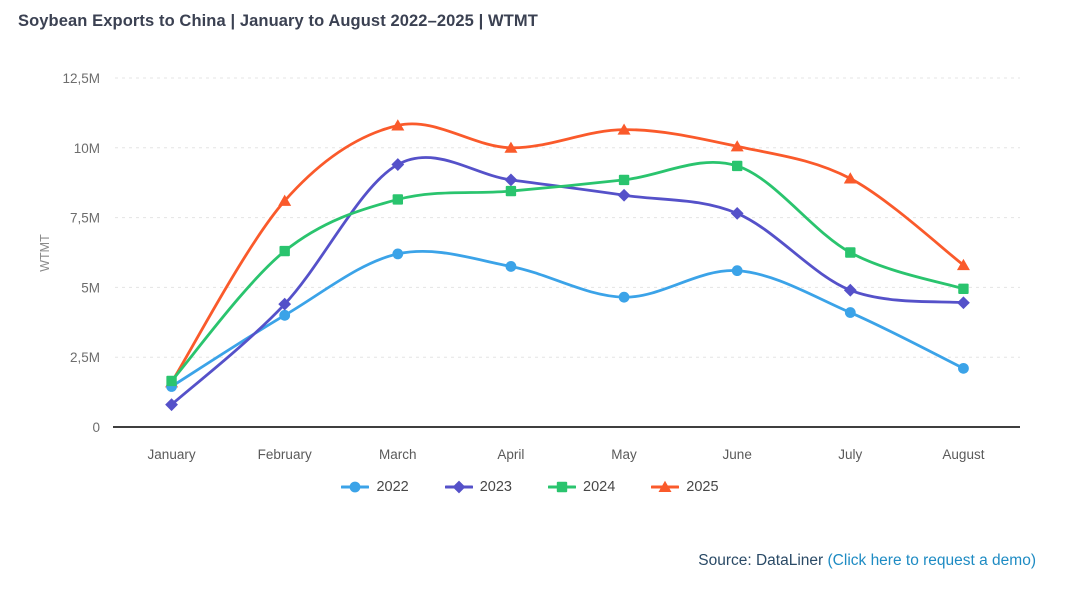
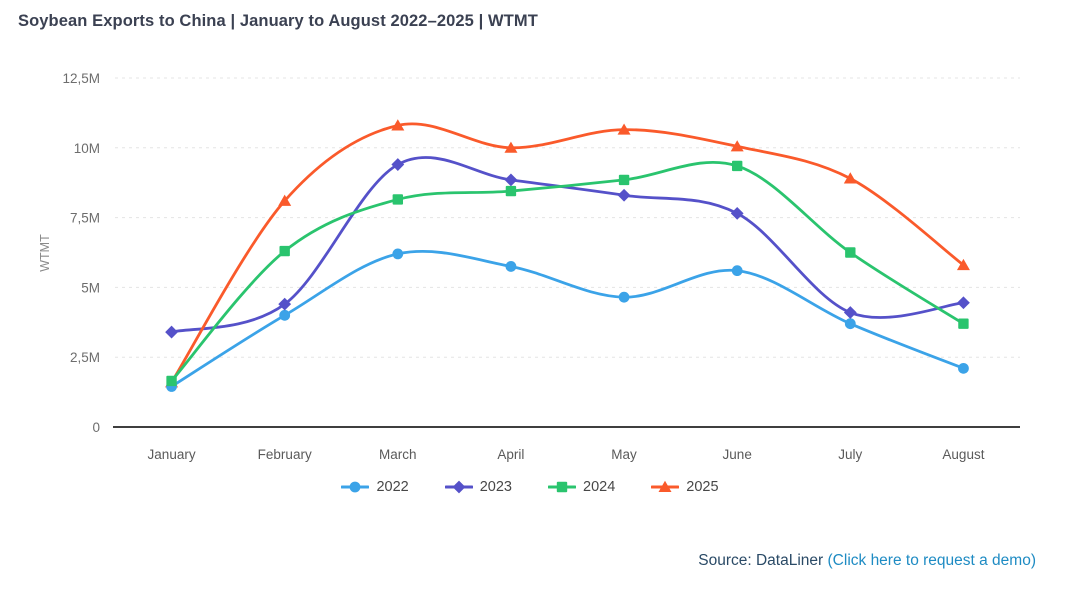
2023/January: 0,8M -> 3,4M
2022/July: 4,1M -> 3,7M
2023/July: 4,9M -> 4,1M
2024/August: 5,0M -> 3,7M
